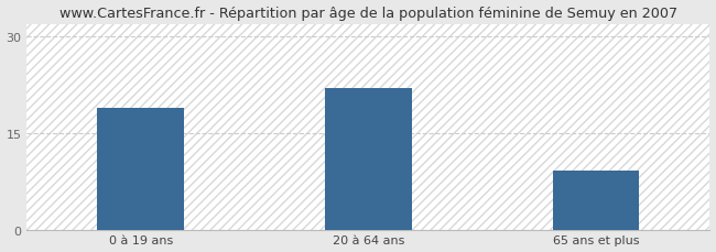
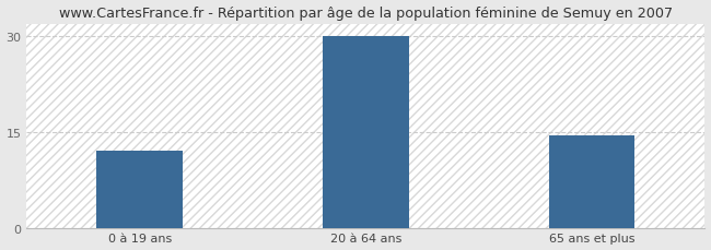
0 à 19 ans: 19.0 -> 12.0
20 à 64 ans: 22.0 -> 30.0
65 ans et plus: 9.2 -> 14.5
